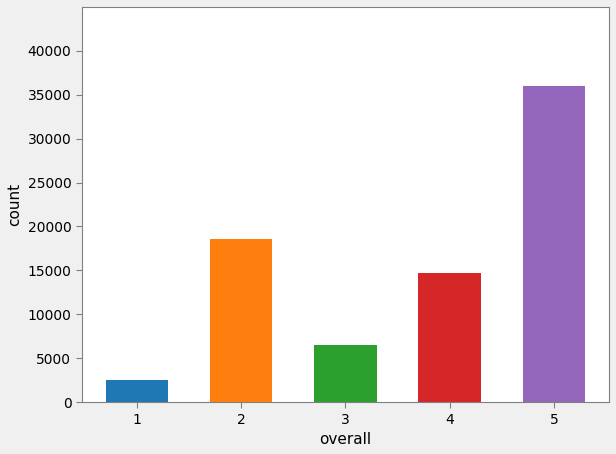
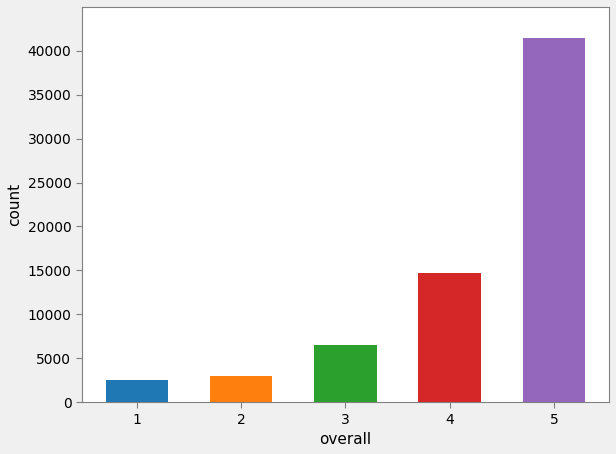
2: 18600 -> 3000
5: 36000 -> 41500
